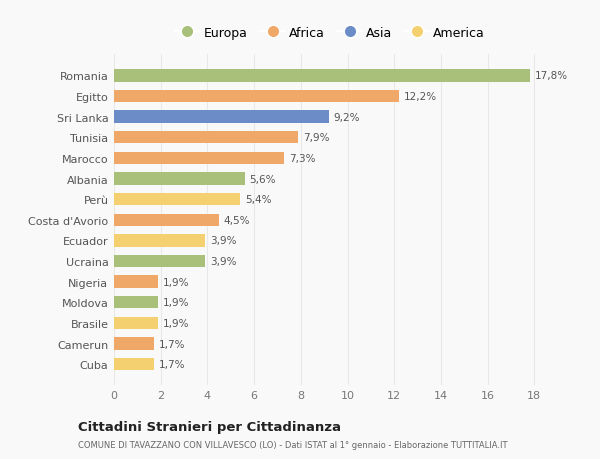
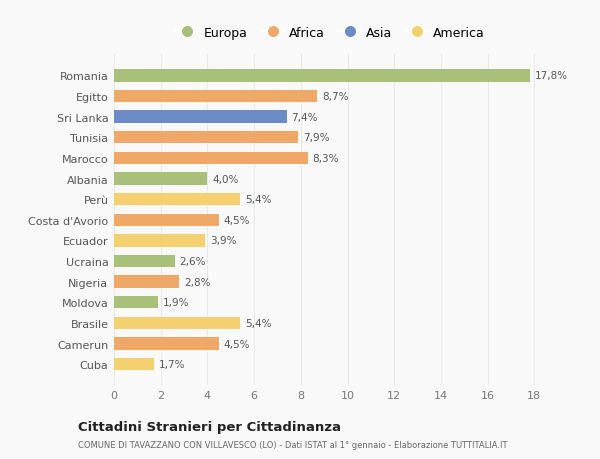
Egitto: 12,2% -> 8,7%
Sri Lanka: 9,2% -> 7,4%
Marocco: 7,3% -> 8,3%
Albania: 5,6% -> 4,0%
Ucraina: 3,9% -> 2,6%
Nigeria: 1,9% -> 2,8%
Brasile: 1,9% -> 5,4%
Camerun: 1,7% -> 4,5%
